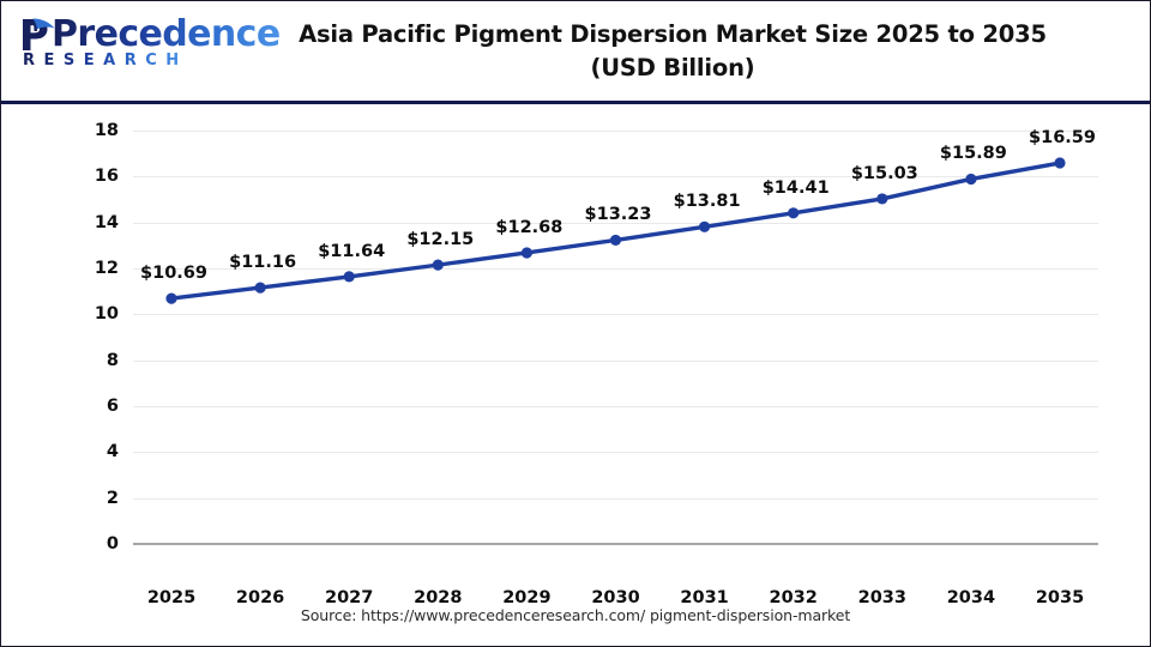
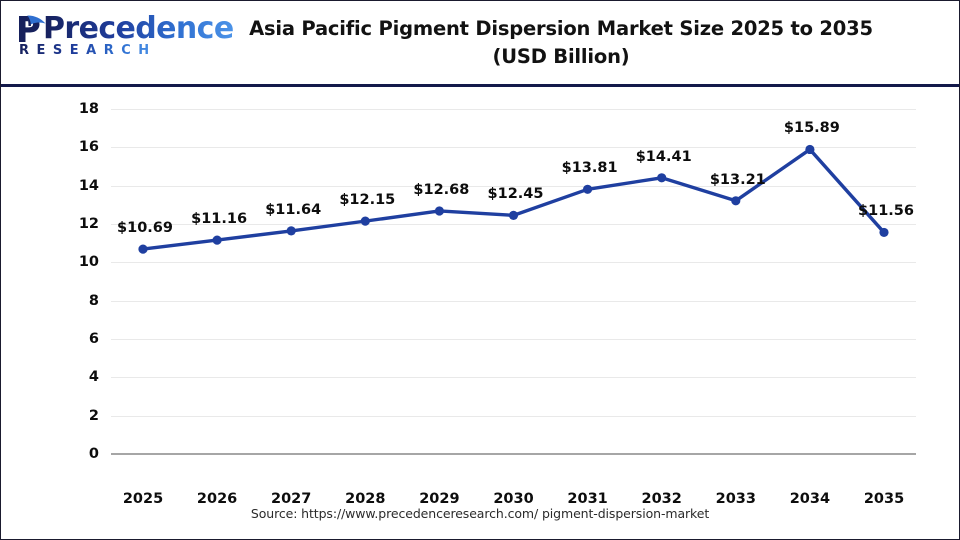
2030: $13.23 -> $12.45
2033: $15.03 -> $13.21
2035: $16.59 -> $11.56
